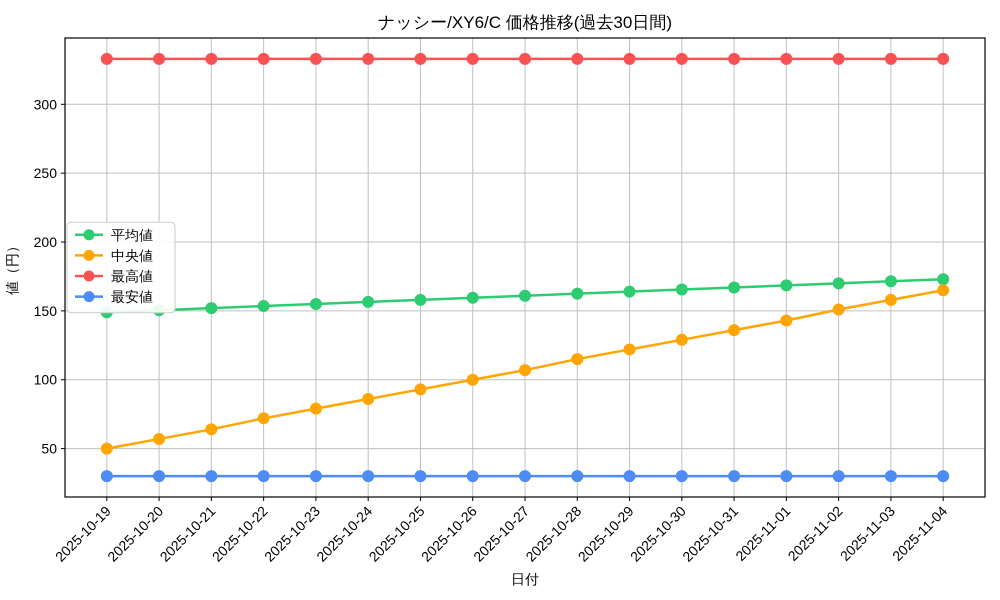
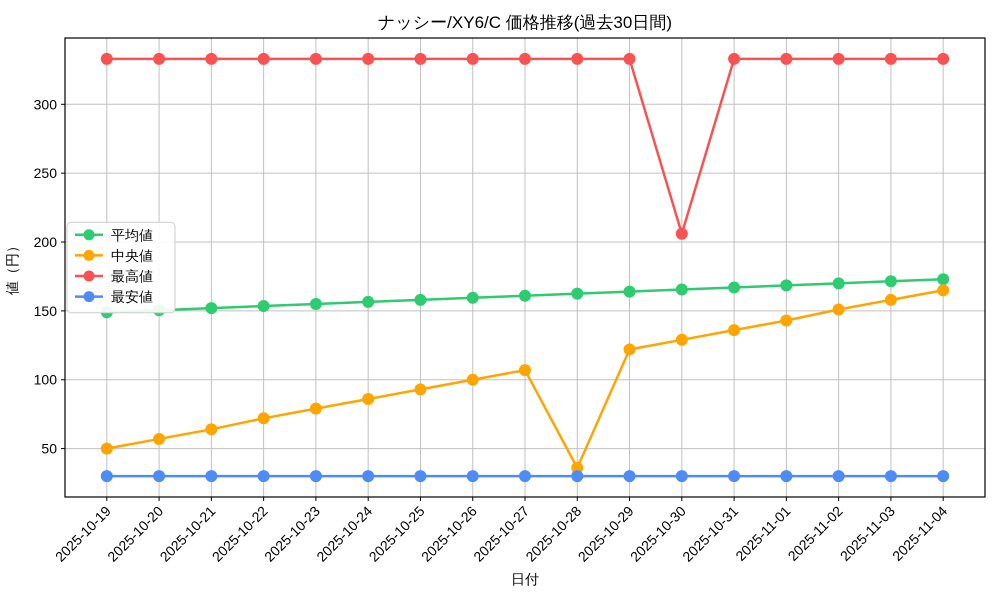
中央値/2025-10-28: 115 -> 36
最高値/2025-10-30: 333 -> 206
